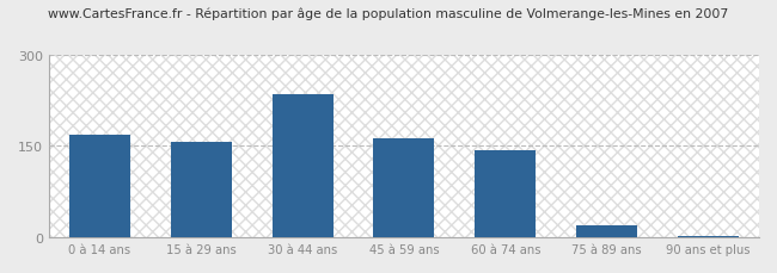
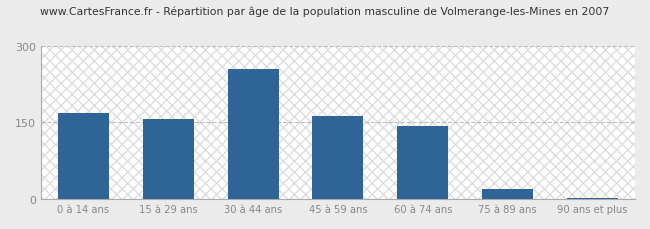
30 à 44 ans: 234 -> 254
